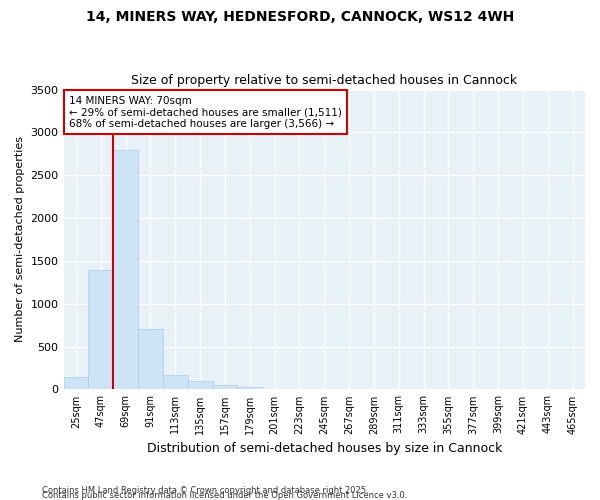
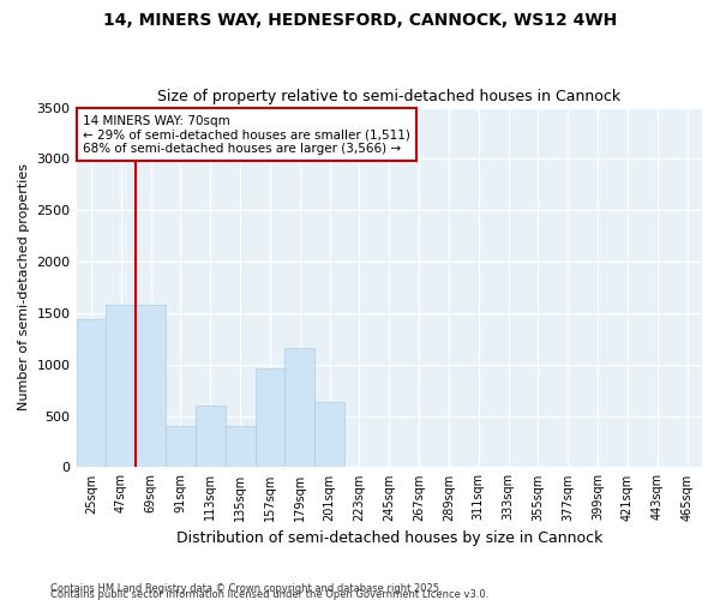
25sqm: 140 -> 1440
47sqm: 1390 -> 1580
69sqm: 2800 -> 1580
91sqm: 700 -> 400
113sqm: 160 -> 600
135sqm: 100 -> 400
157sqm: 60 -> 960
179sqm: 30 -> 1160
201sqm: 0 -> 640
